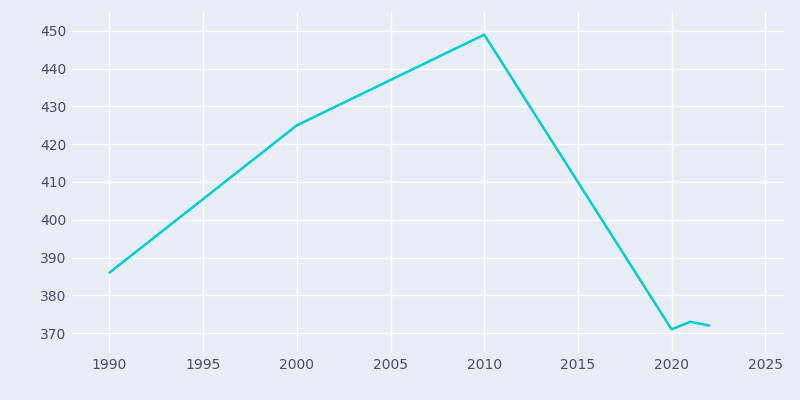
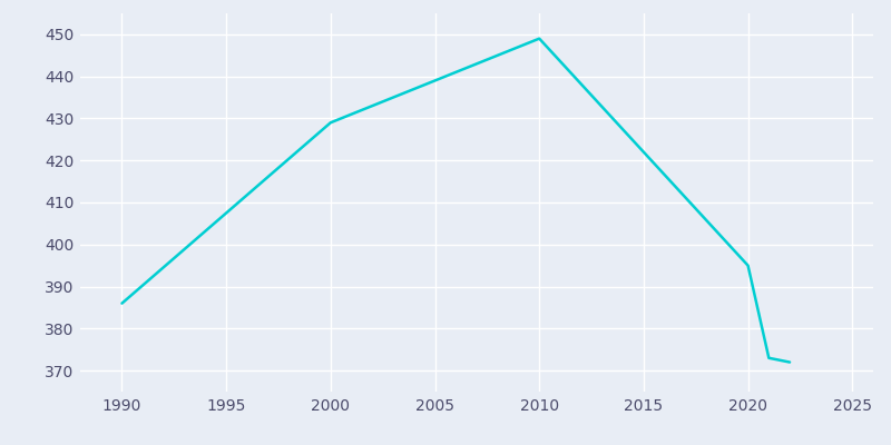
2000: 425 -> 429
2020: 371 -> 395
